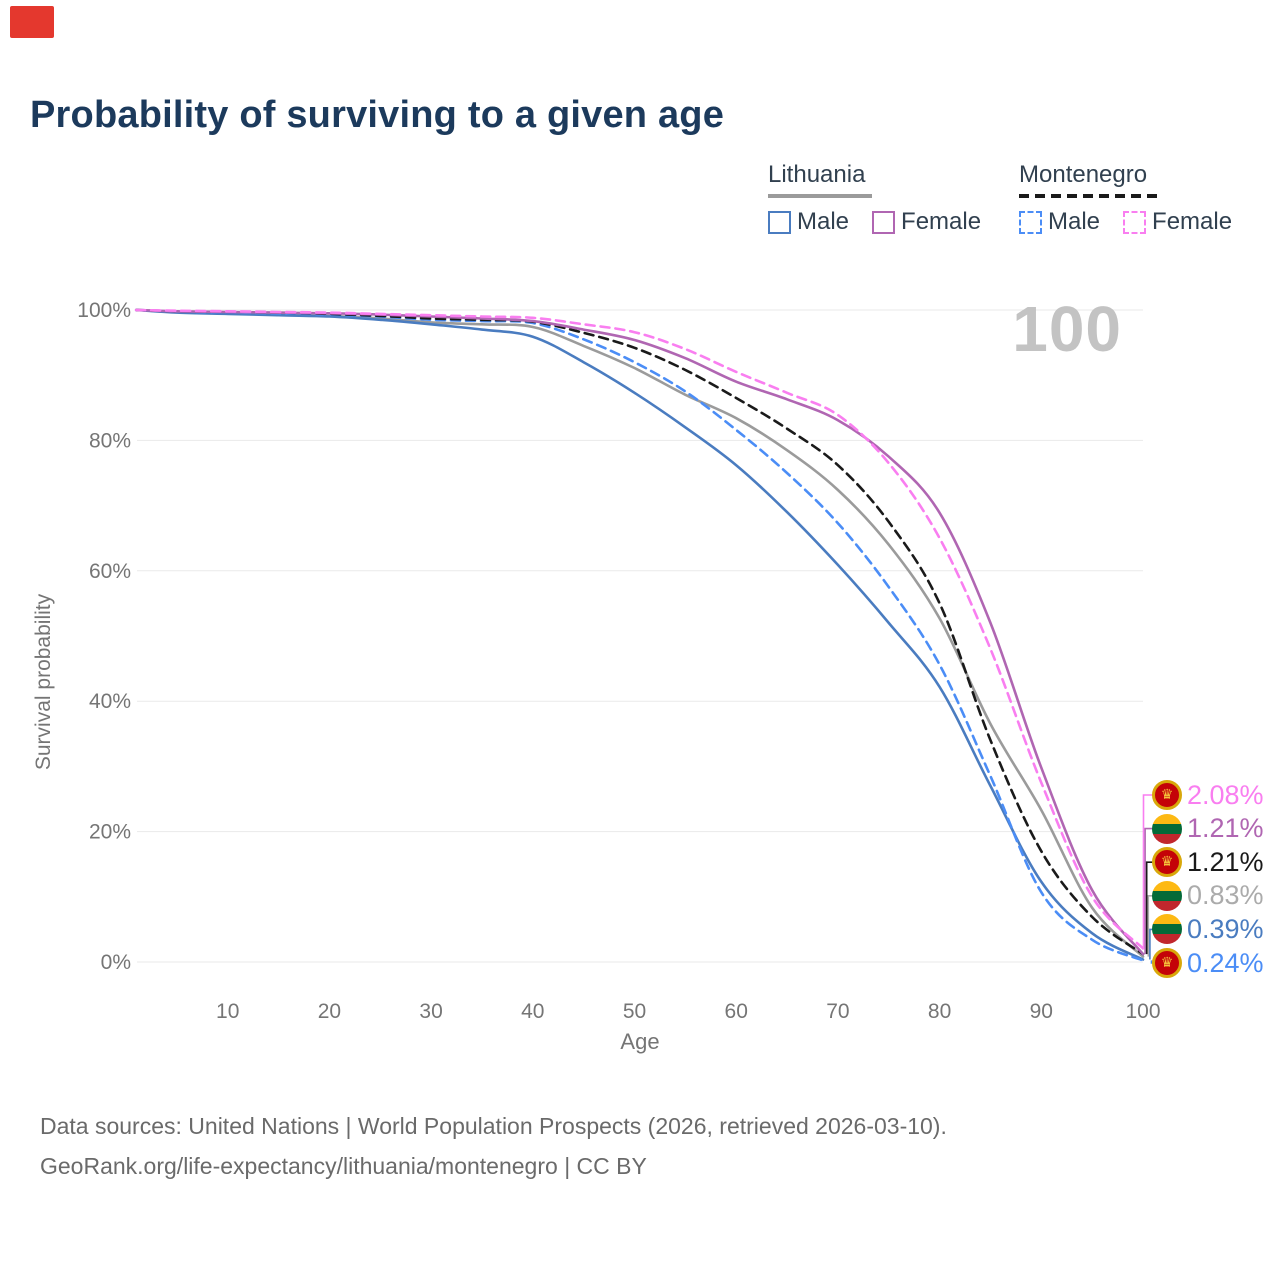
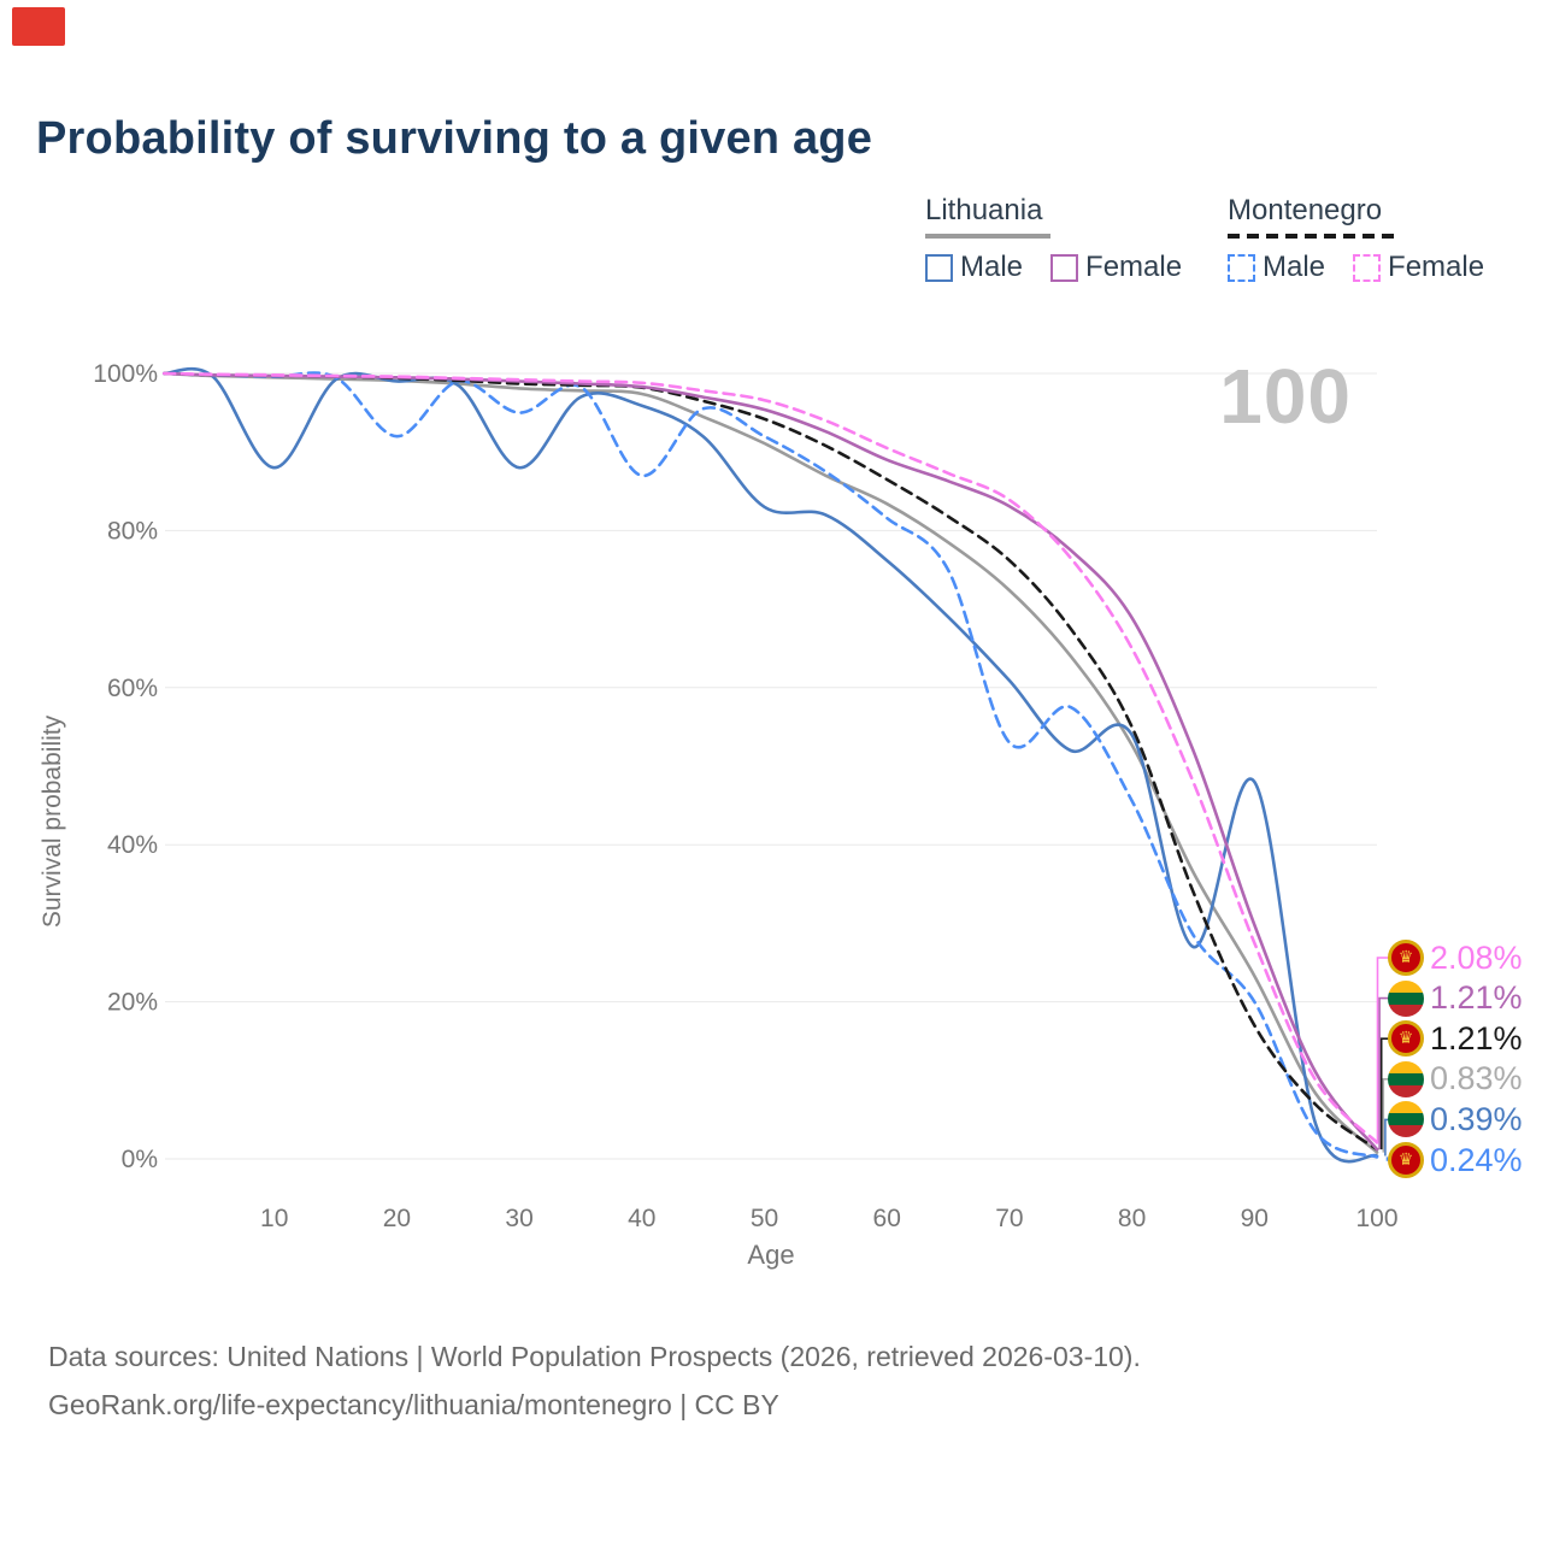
Lithuania Male/10: 99% -> 88%
Montenegro Male/20: 99% -> 92%
Lithuania Male/30: 98% -> 88%
Montenegro Male/30: 98% -> 95%
Montenegro Male/40: 98% -> 87%
Lithuania Male/50: 87% -> 83%
Montenegro Male/70: 67% -> 53%
Lithuania Male/80: 42% -> 54%
Lithuania Male/90: 12% -> 48%
Montenegro Male/90: 11% -> 20%
